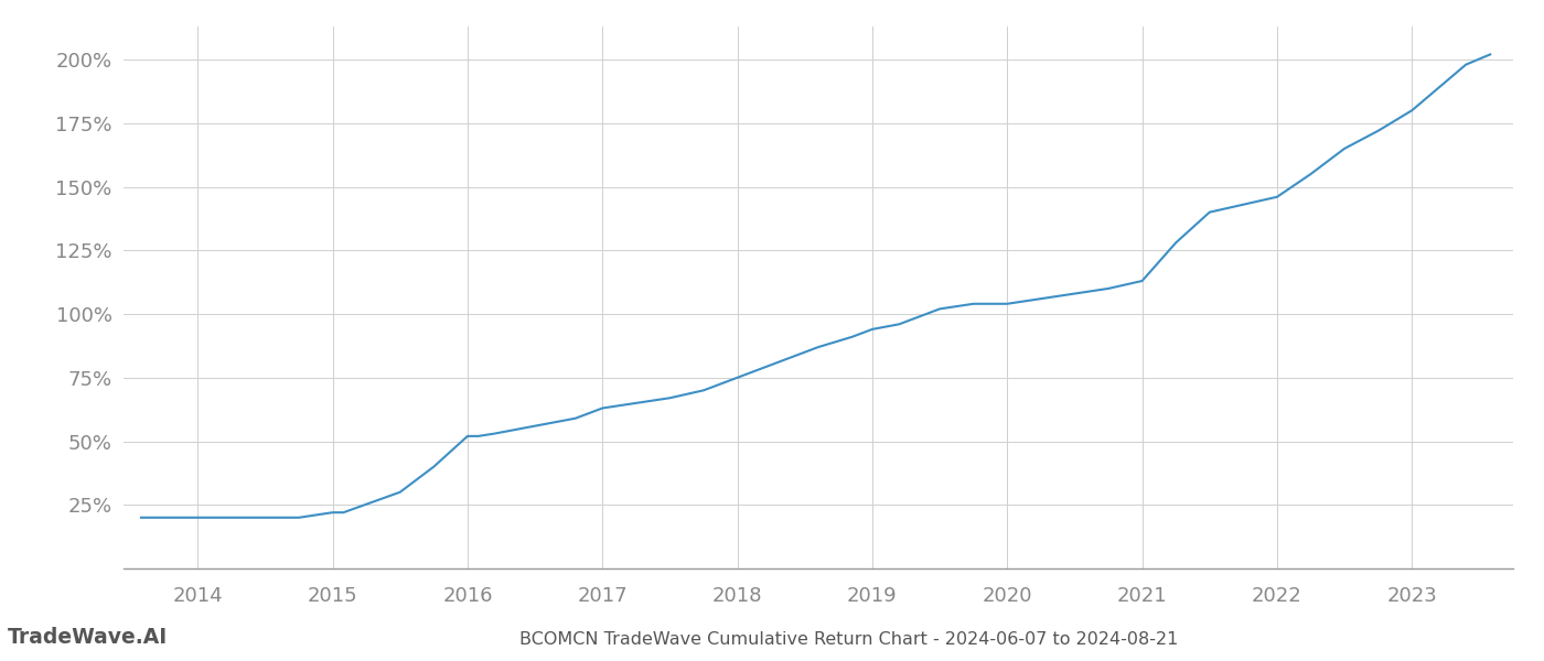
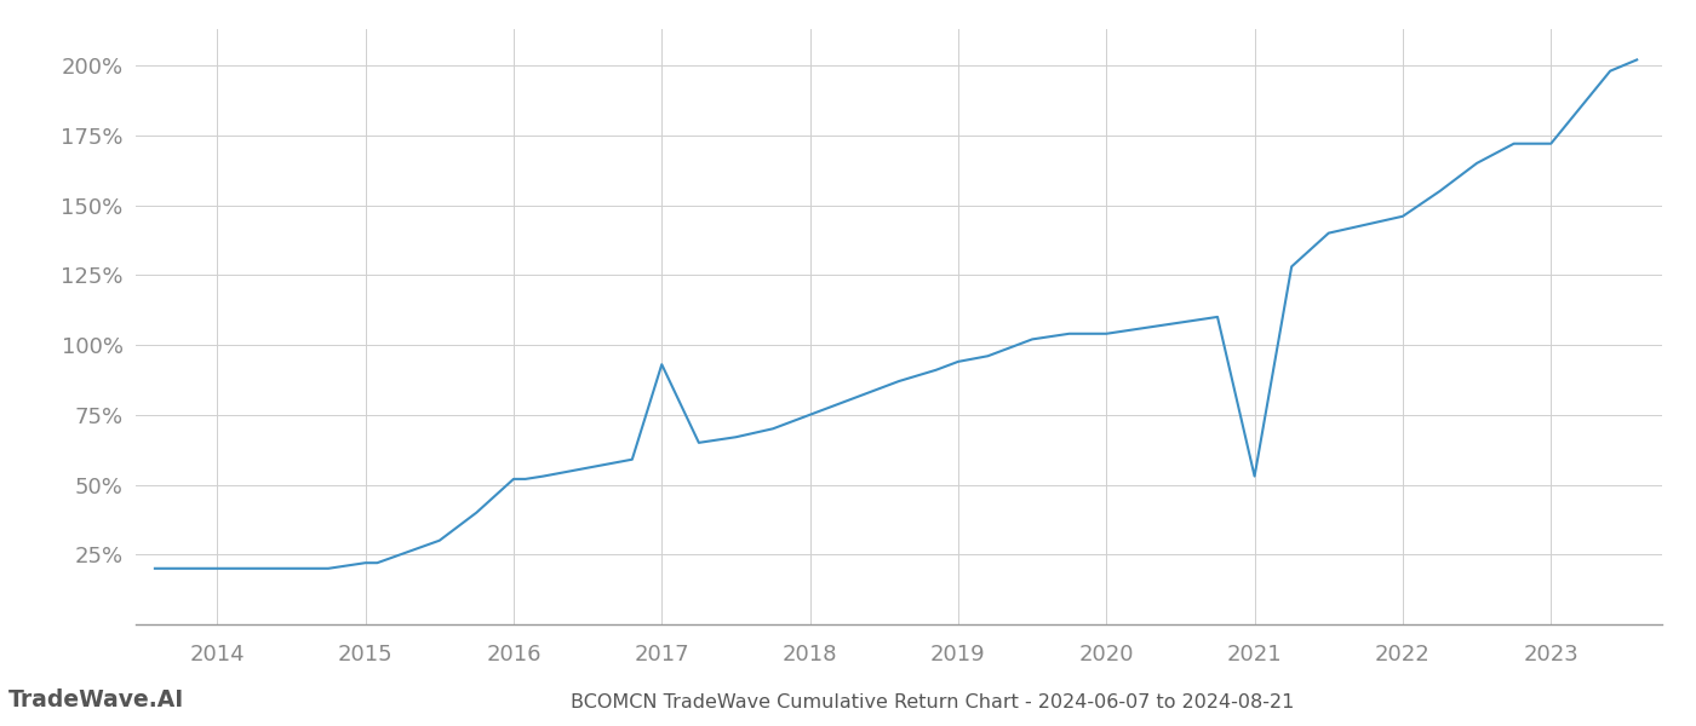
2017: 63% -> 93%
2021: 113% -> 53%
2023: 180% -> 172%
